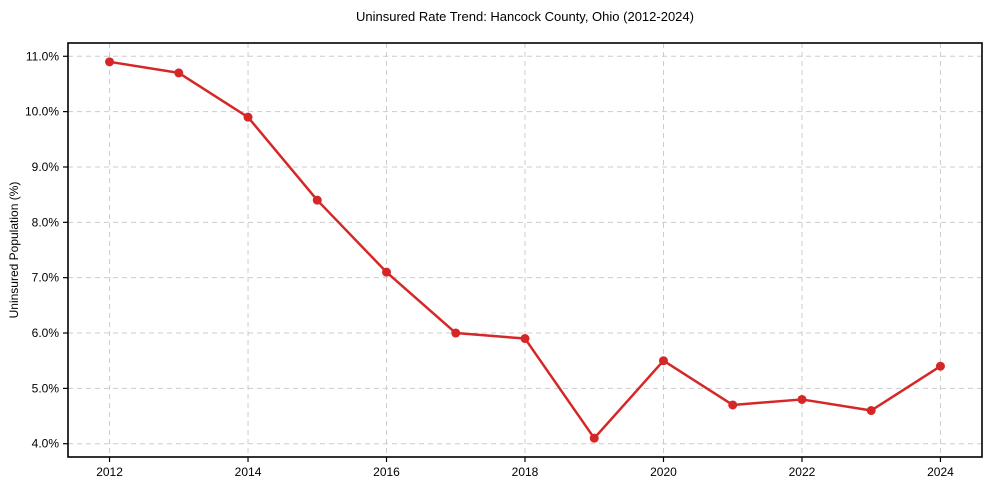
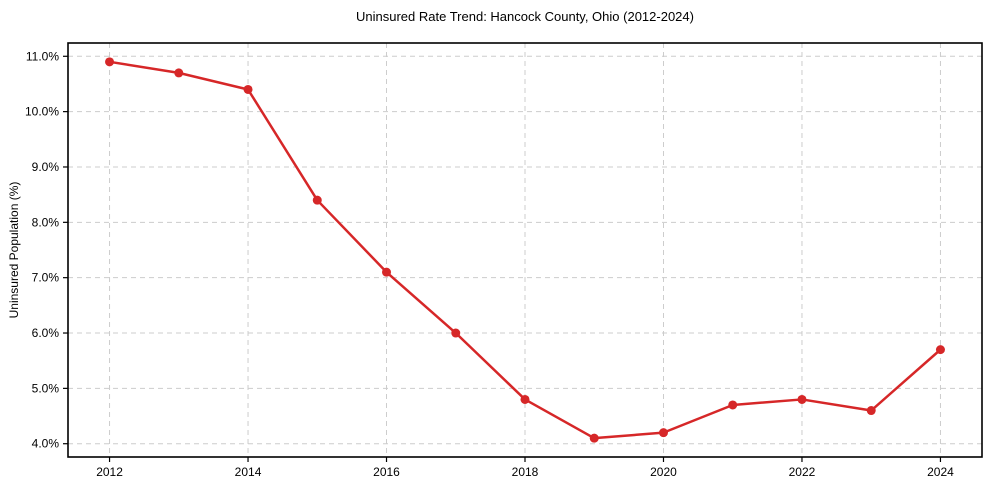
2014: 9.9% -> 10.4%
2018: 5.9% -> 4.8%
2020: 5.5% -> 4.2%
2024: 5.4% -> 5.7%
